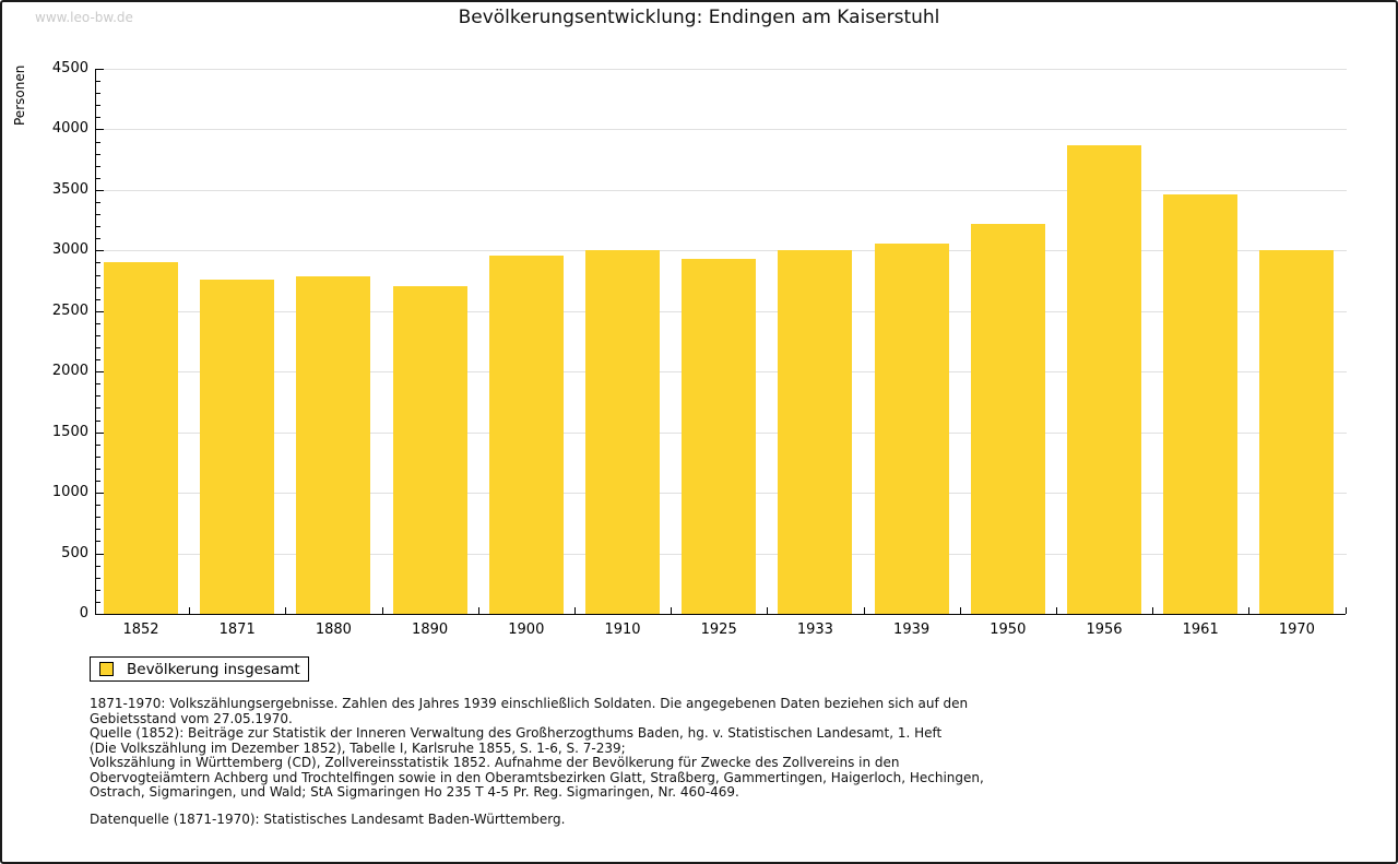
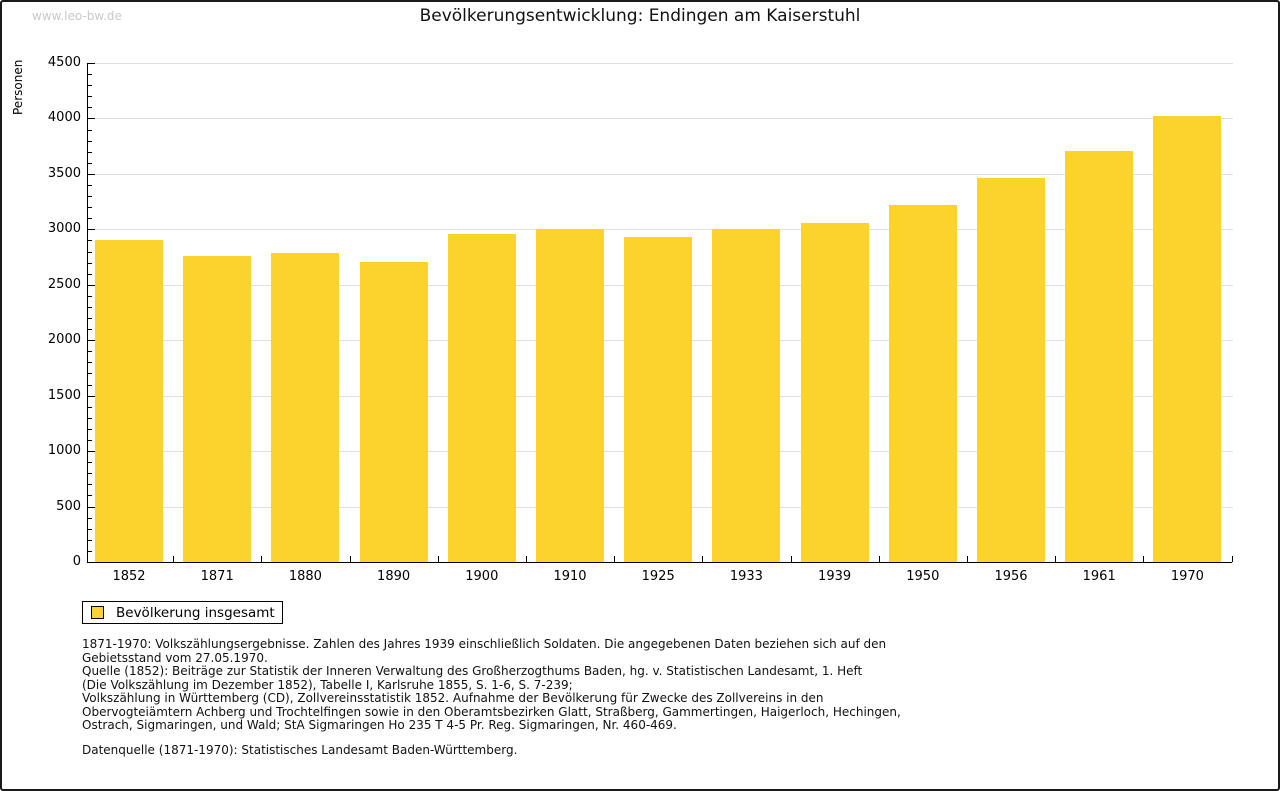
1956: 3870 -> 3460
1961: 3460 -> 3710
1970: 3000 -> 4020
